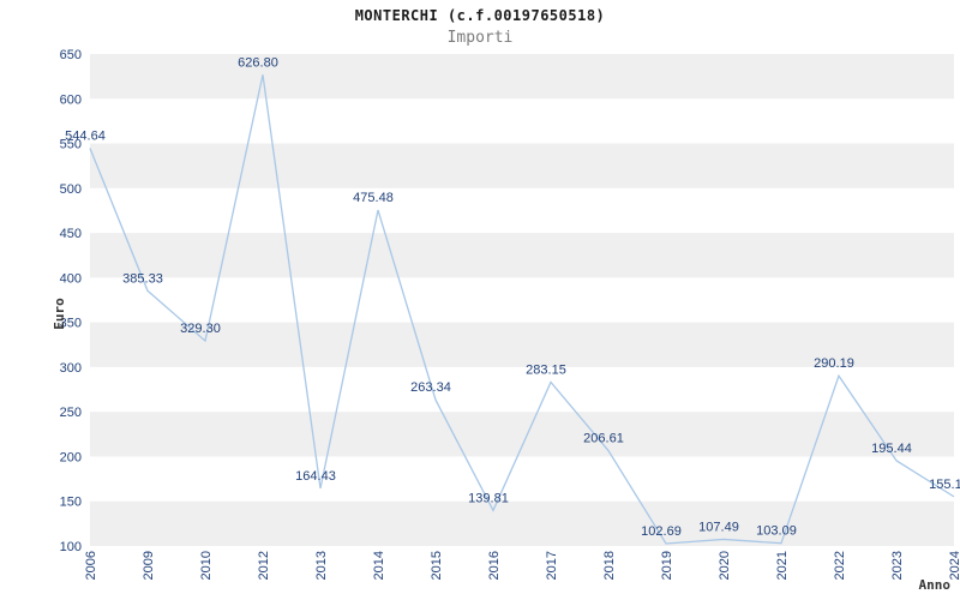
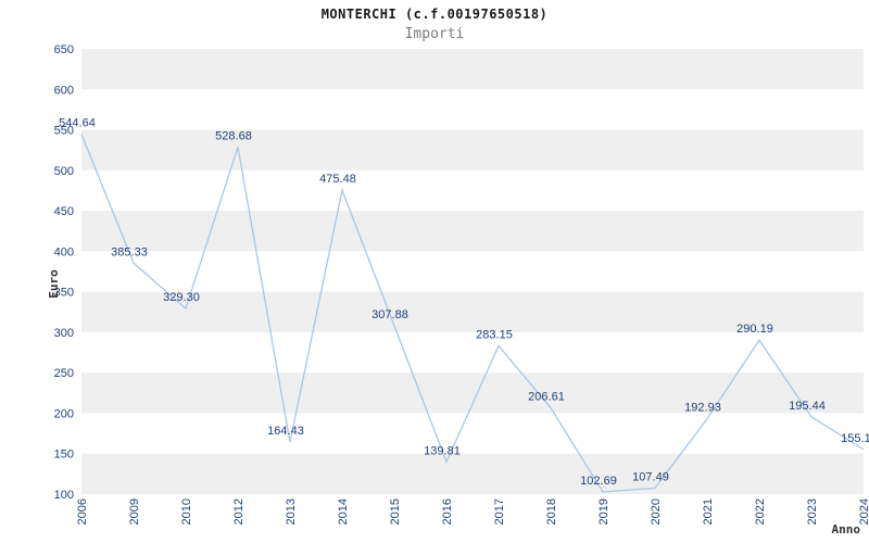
2012: 626.80 -> 528.68
2015: 263.34 -> 307.88
2021: 103.09 -> 192.93
